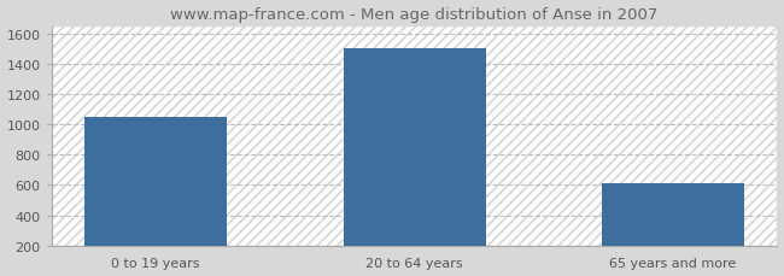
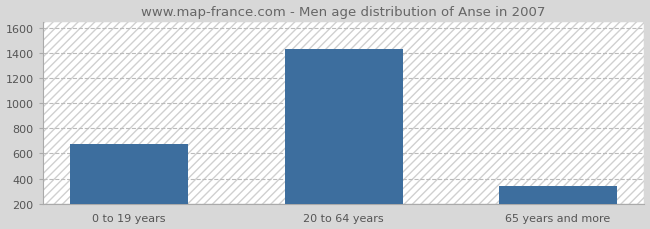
0 to 19 years: 1050 -> 670
20 to 64 years: 1500 -> 1430
65 years and more: 610 -> 340
